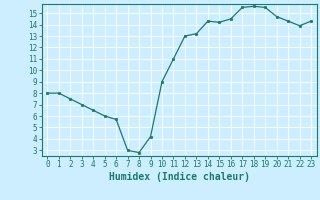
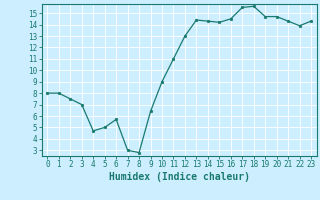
4: 6.5 -> 4.7
5: 6.0 -> 5.0
9: 4.2 -> 6.4
13: 13.2 -> 14.4
19: 15.5 -> 14.7
